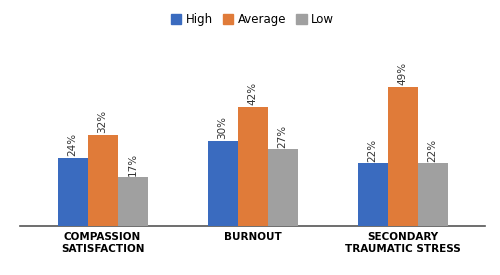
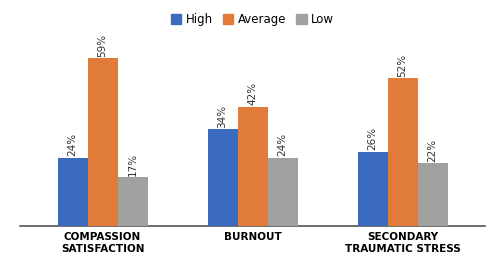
Average/COMPASSION SATISFACTION: 32% -> 59%
High/BURNOUT: 30% -> 34%
Low/BURNOUT: 27% -> 24%
High/SECONDARY TRAUMATIC STRESS: 22% -> 26%
Average/SECONDARY TRAUMATIC STRESS: 49% -> 52%
